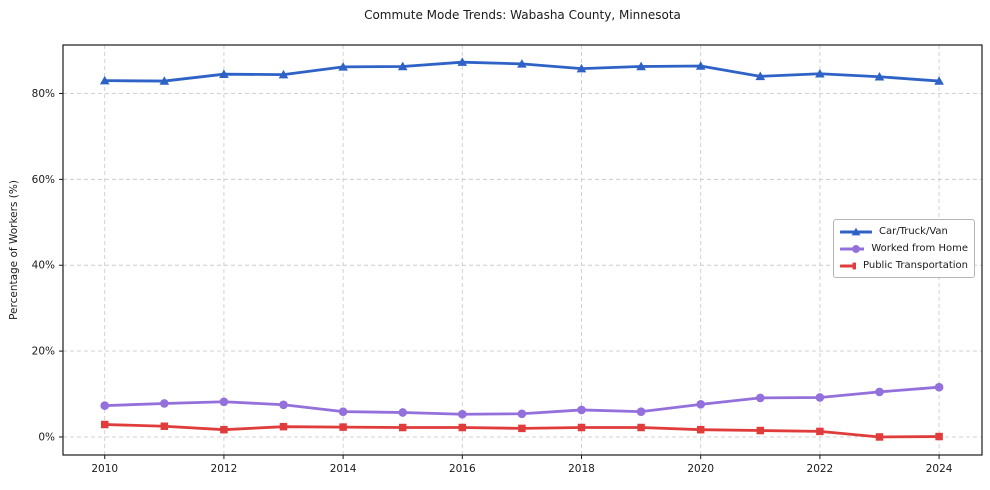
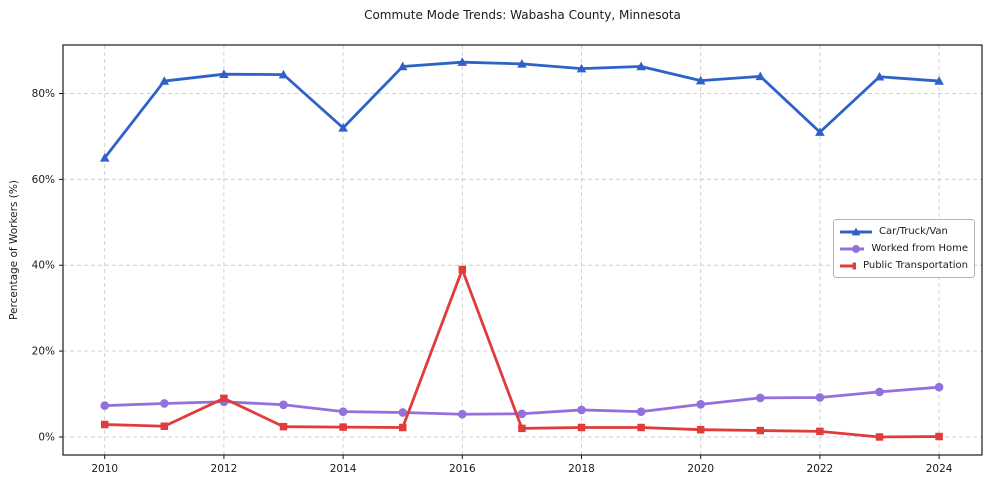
Car/Truck/Van/2010: 83% -> 65%
Public Transportation/2012: 2% -> 9%
Car/Truck/Van/2014: 86% -> 72%
Public Transportation/2016: 2% -> 39%
Car/Truck/Van/2020: 86% -> 83%
Car/Truck/Van/2022: 85% -> 71%
